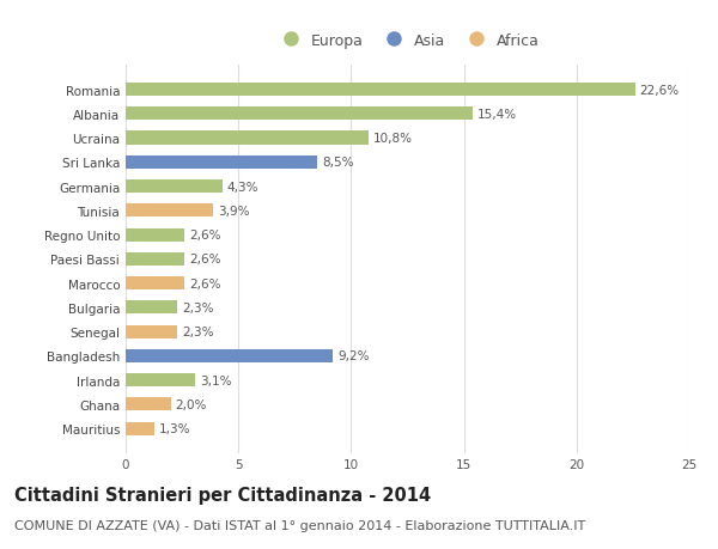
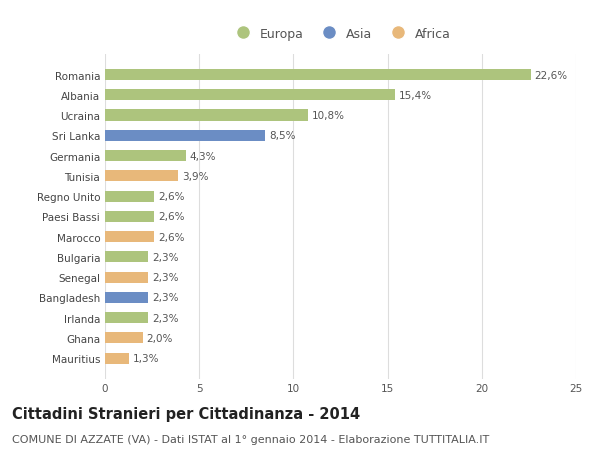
Bangladesh: 9,2% -> 2,3%
Irlanda: 3,1% -> 2,3%
